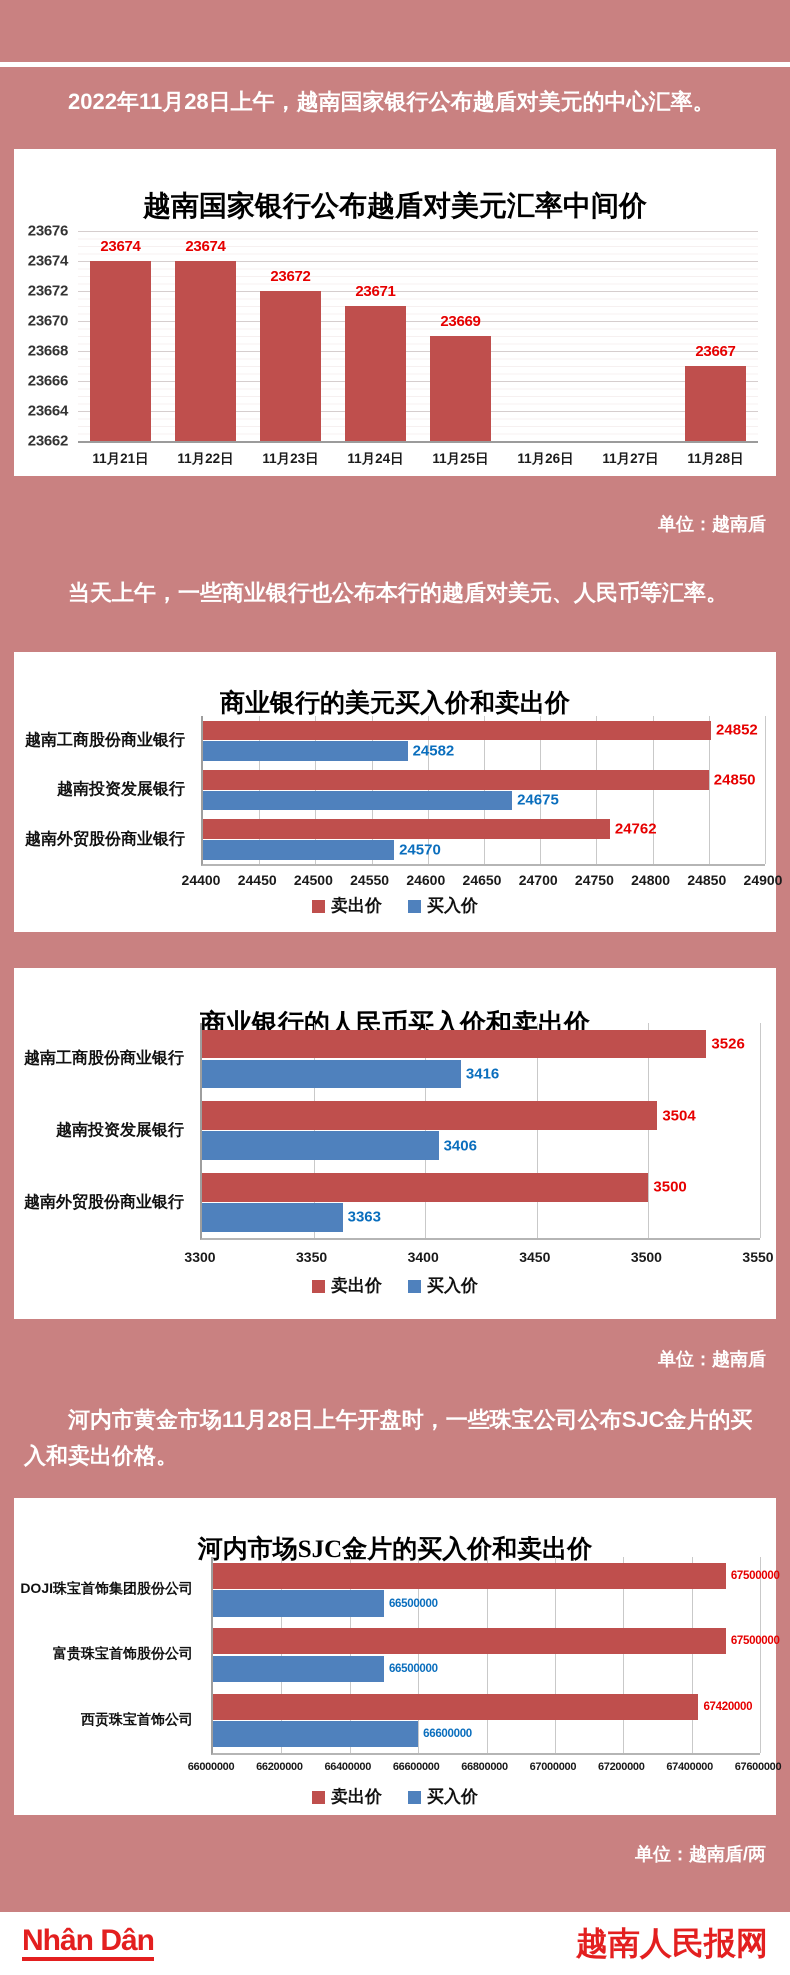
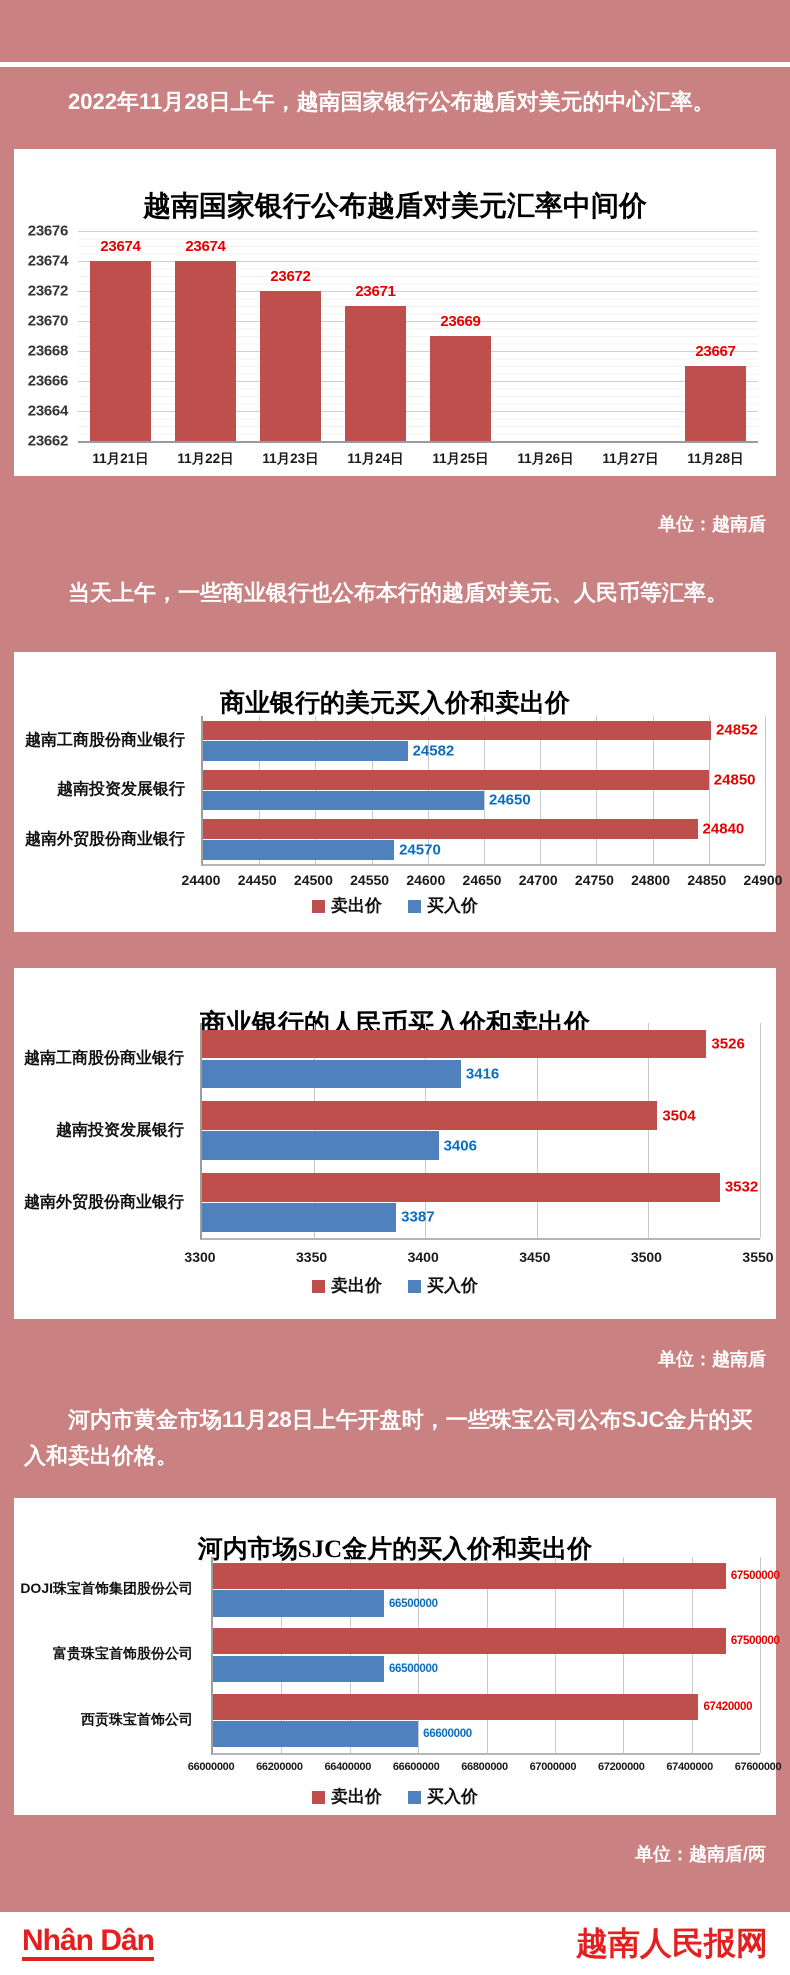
商业银行的美元买入价和卖出价/买入价/越南投资发展银行: 24675 -> 24650
商业银行的美元买入价和卖出价/卖出价/越南外贸股份商业银行: 24762 -> 24840
商业银行的人民币买入价和卖出价/卖出价/越南外贸股份商业银行: 3500 -> 3532
商业银行的人民币买入价和卖出价/买入价/越南外贸股份商业银行: 3363 -> 3387
